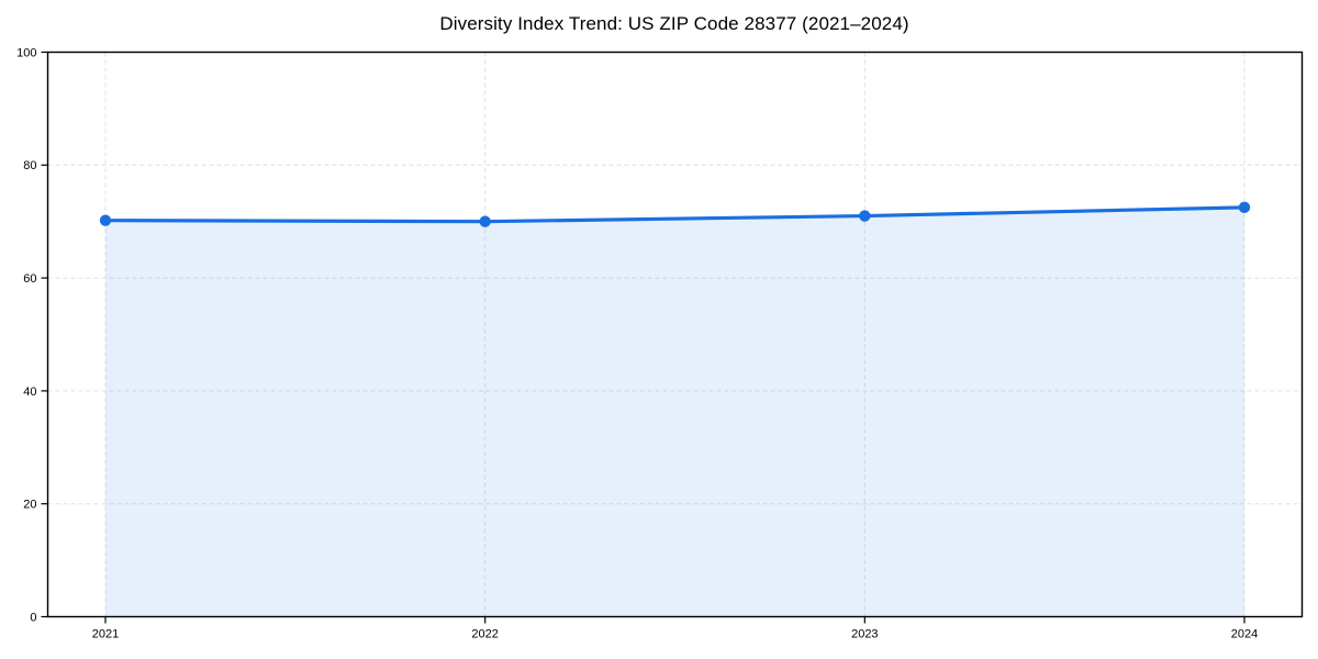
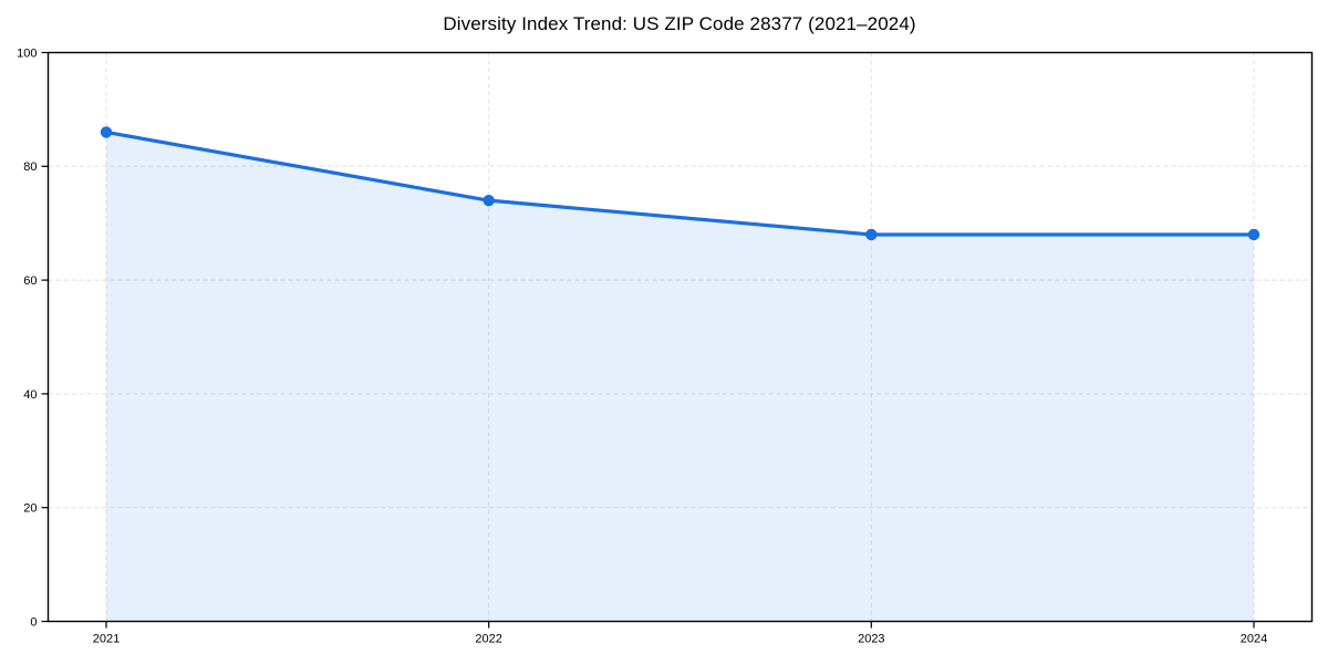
2021: 70 -> 86
2022: 70 -> 74
2023: 71 -> 68
2024: 72 -> 68
